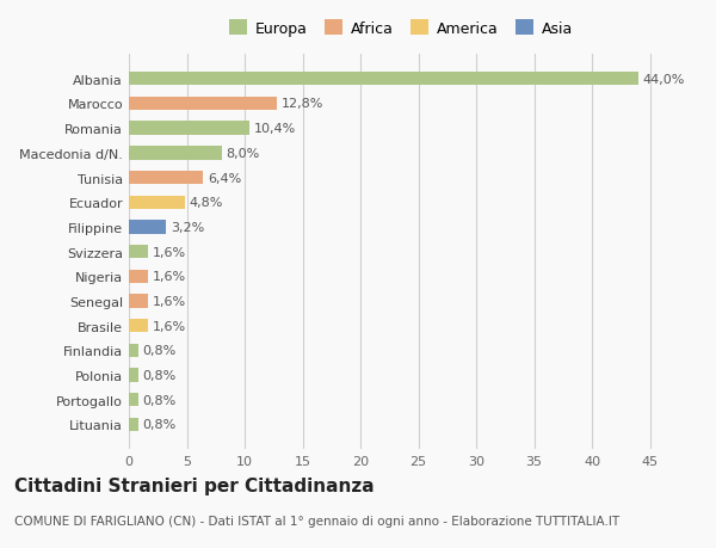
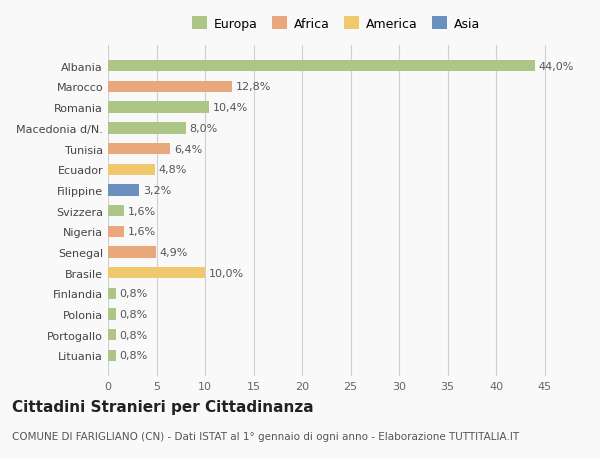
Senegal: 1,6% -> 4,9%
Brasile: 1,6% -> 10,0%
